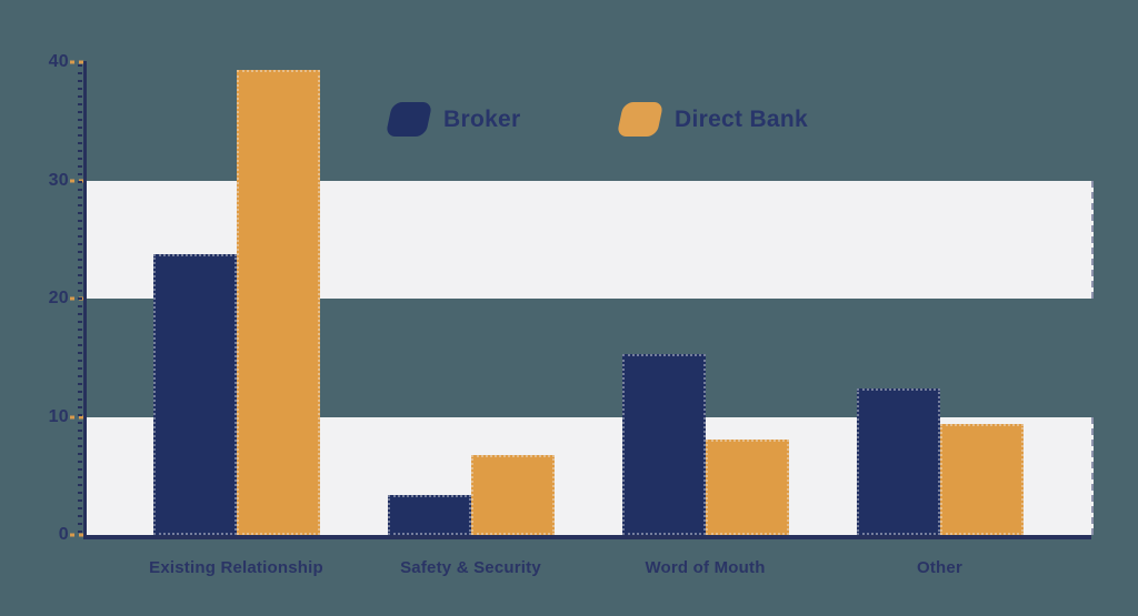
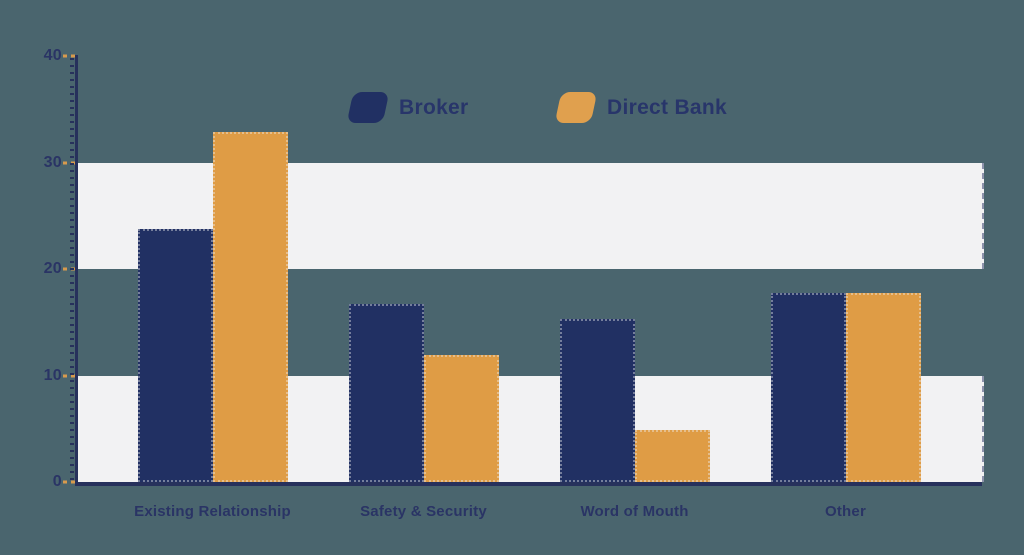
Direct Bank/Existing Relationship: 39.3 -> 32.9
Broker/Safety & Security: 3.4 -> 16.7
Direct Bank/Safety & Security: 6.8 -> 11.9
Direct Bank/Word of Mouth: 8.1 -> 4.9
Broker/Other: 12.4 -> 17.7
Direct Bank/Other: 9.4 -> 17.7
